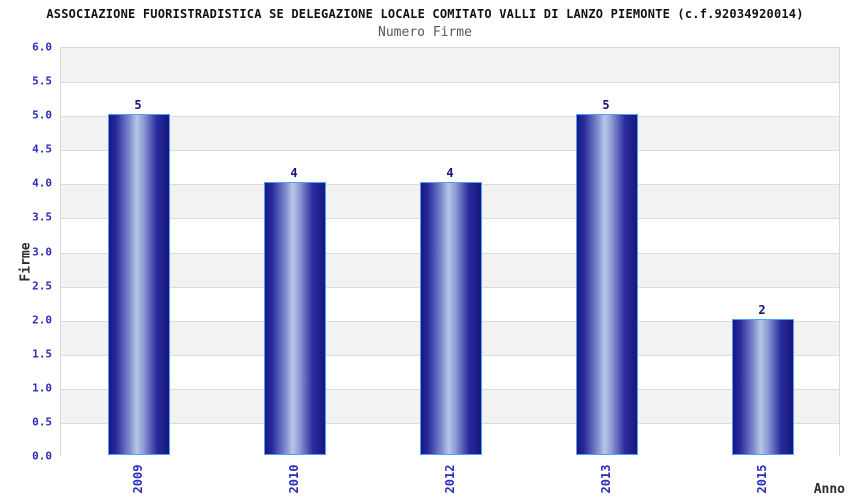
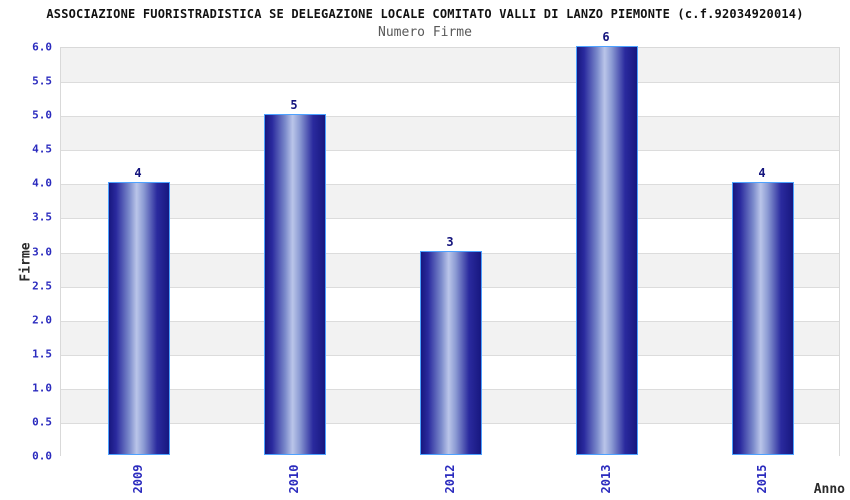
2009: 5 -> 4
2010: 4 -> 5
2012: 4 -> 3
2013: 5 -> 6
2015: 2 -> 4
